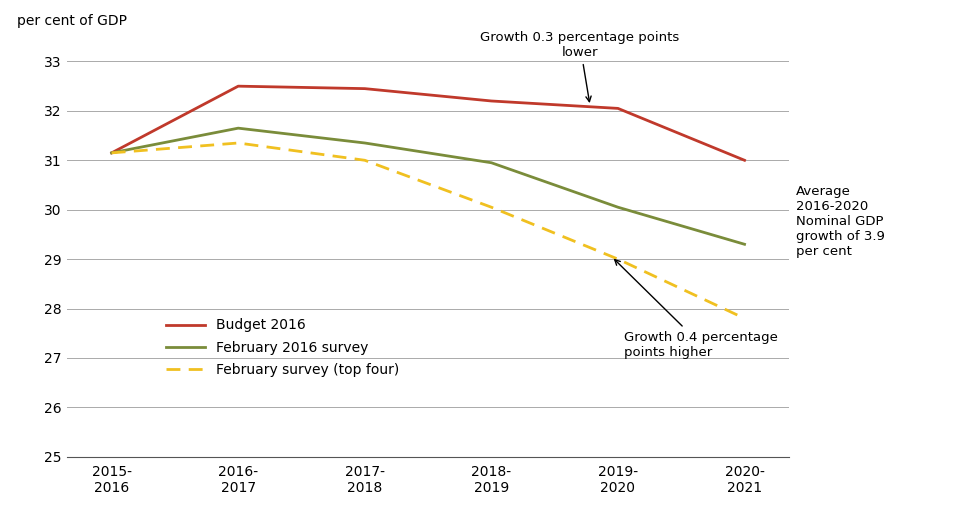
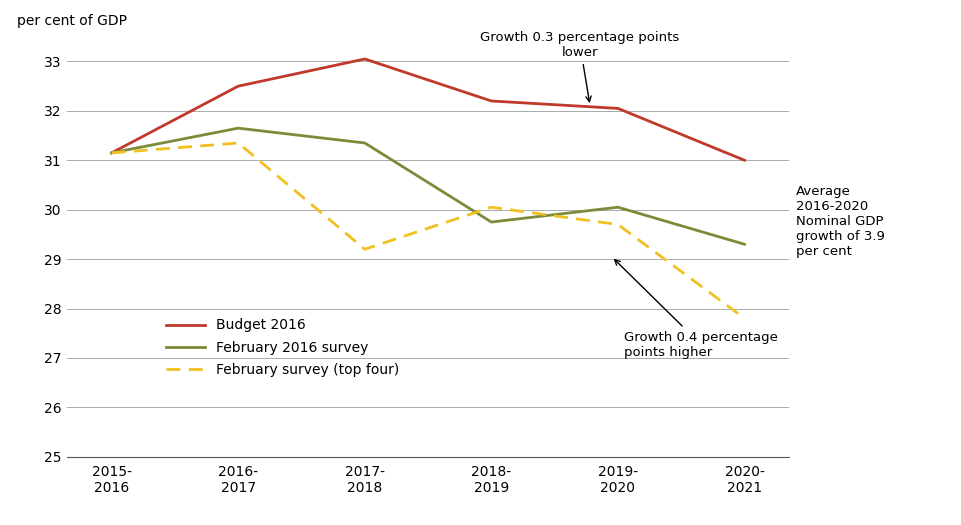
Budget 2016/2017- 2018: 32.45 -> 33.05
February survey (top four)/2017- 2018: 31.00 -> 29.20
February 2016 survey/2018- 2019: 30.95 -> 29.75
February survey (top four)/2019- 2020: 29.00 -> 29.70
